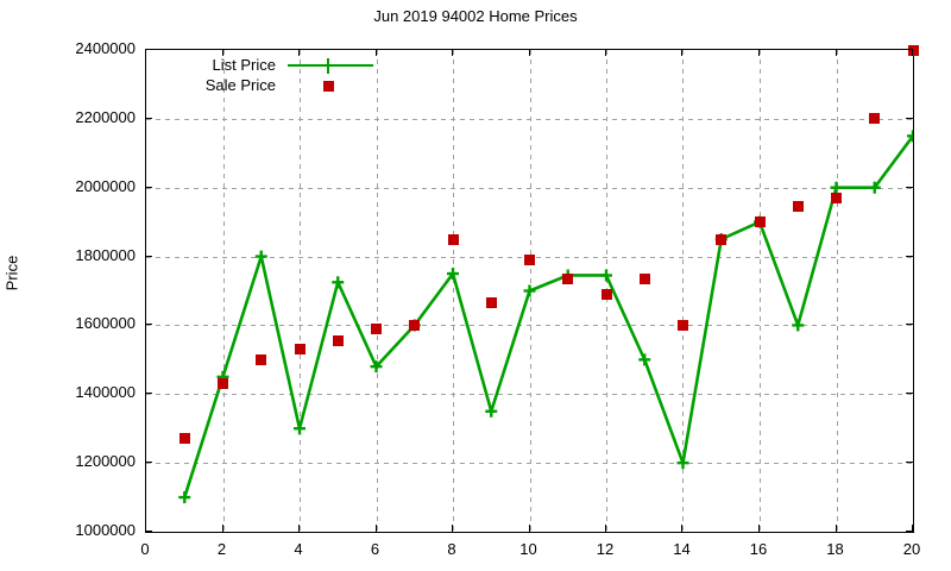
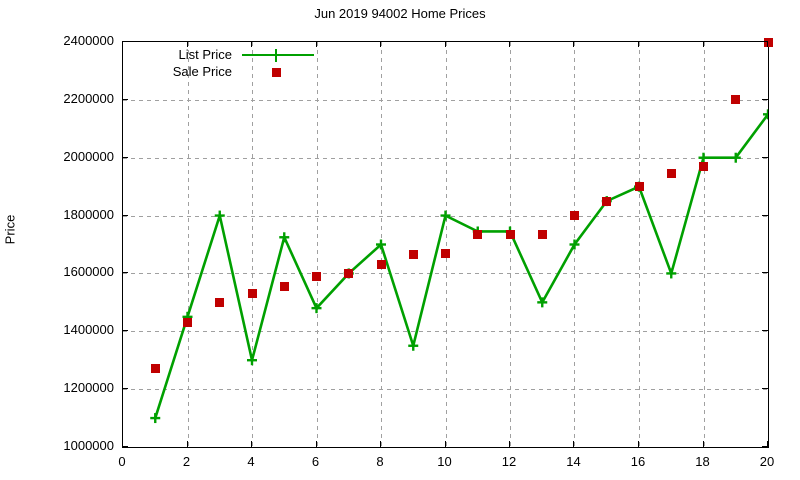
List Price/8: 1750000 -> 1700000
Sale Price/8: 1850000 -> 1630000
List Price/10: 1700000 -> 1800000
Sale Price/10: 1790000 -> 1670000
Sale Price/12: 1690000 -> 1730000
List Price/14: 1200000 -> 1700000
Sale Price/14: 1600000 -> 1800000
